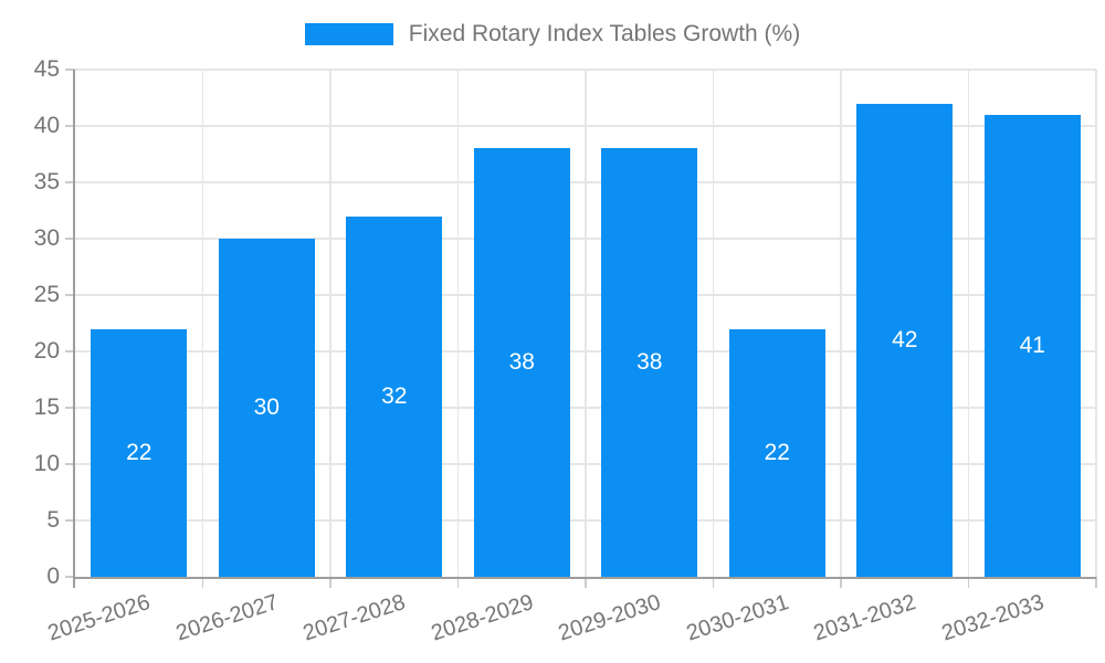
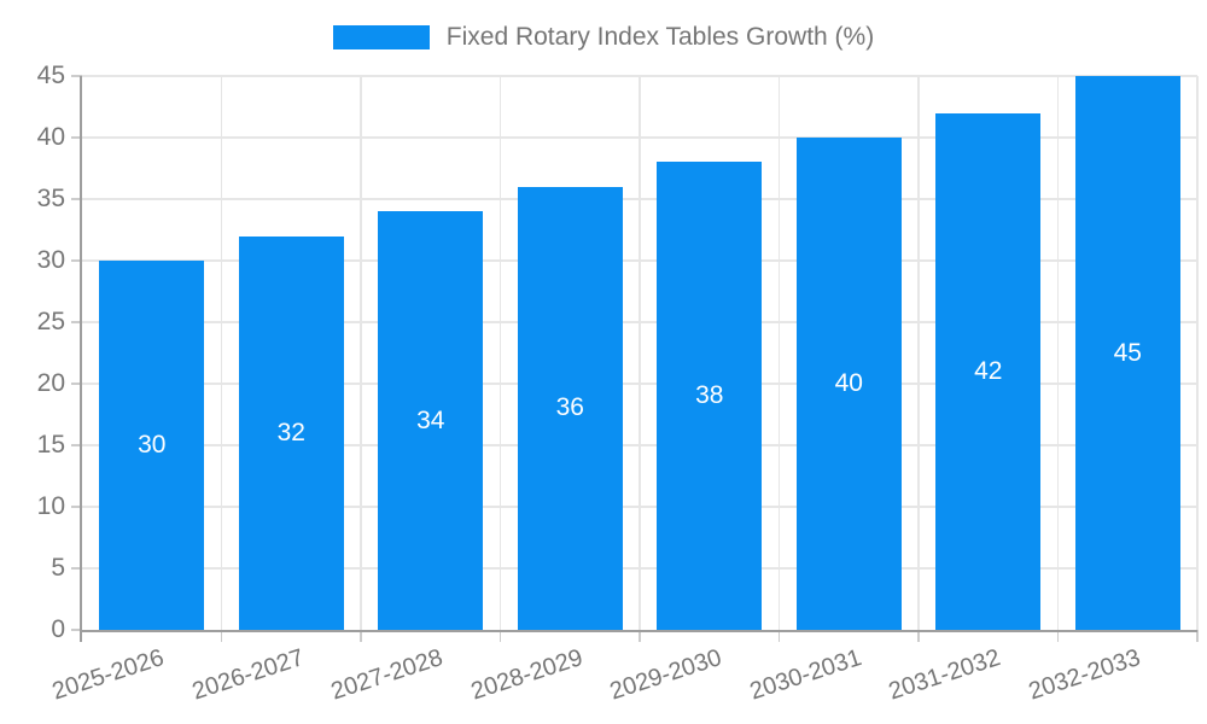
2025-2026: 22 -> 30
2026-2027: 30 -> 32
2027-2028: 32 -> 34
2028-2029: 38 -> 36
2030-2031: 22 -> 40
2032-2033: 41 -> 45
